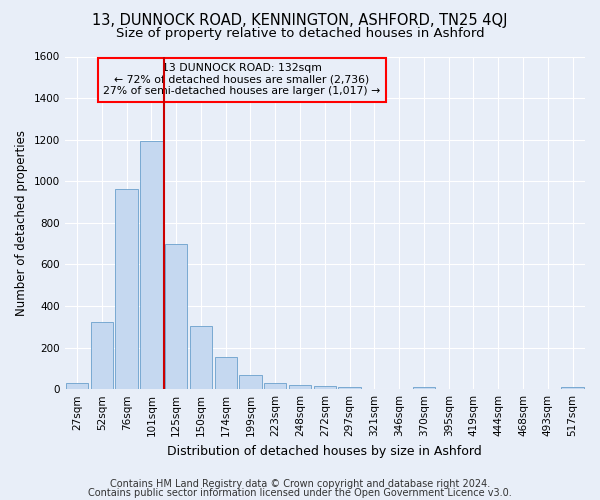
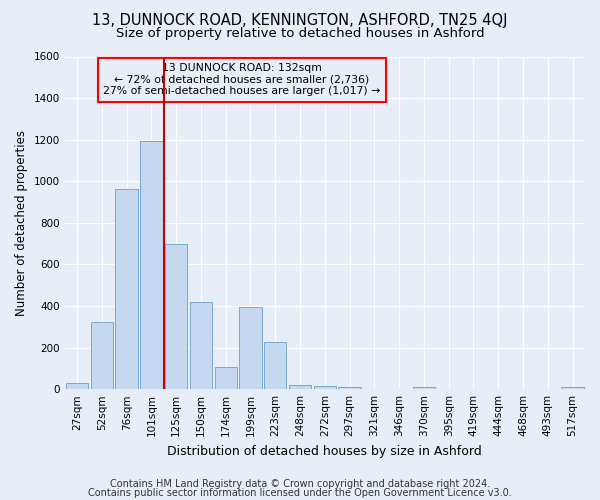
150sqm: 305 -> 420
174sqm: 155 -> 105
199sqm: 70 -> 395
223sqm: 30 -> 225
